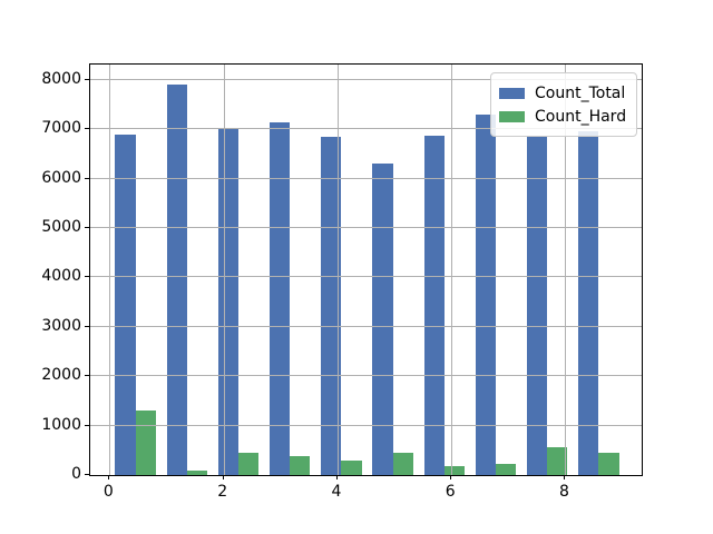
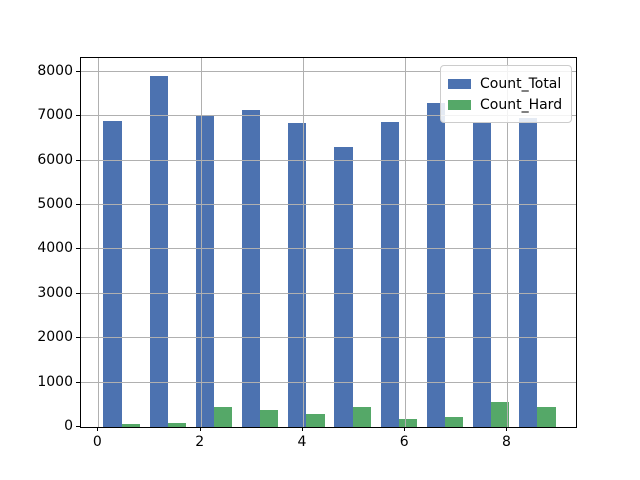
Count_Hard/0: 1300 -> 100
